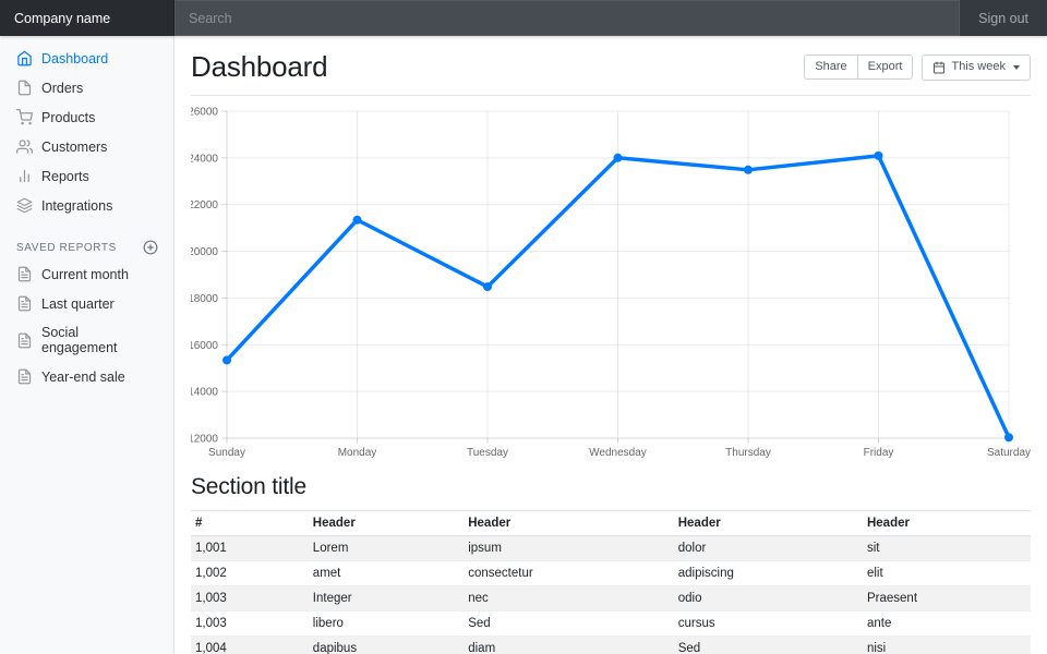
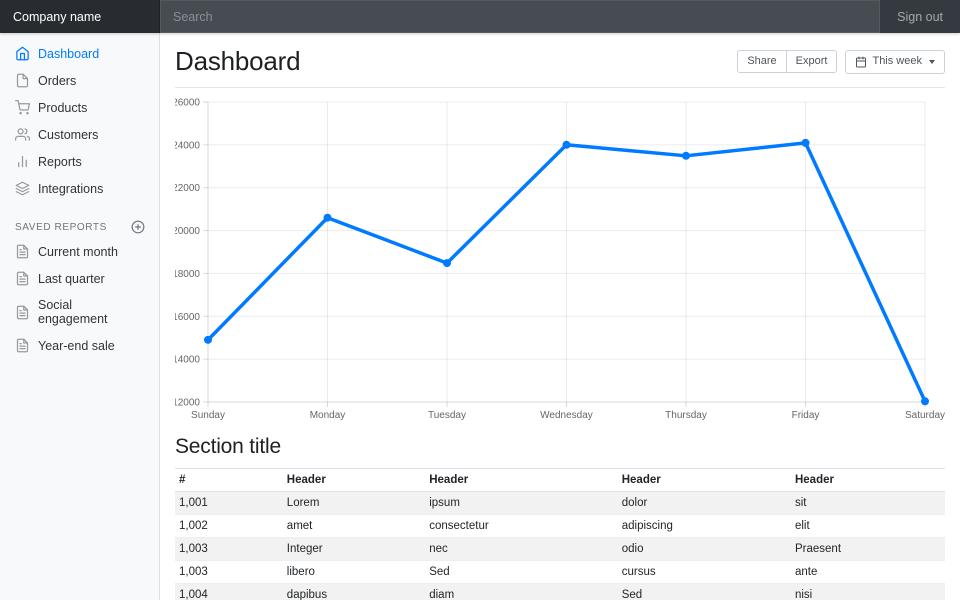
Sunday: 15300 -> 14900
Monday: 21300 -> 20600
